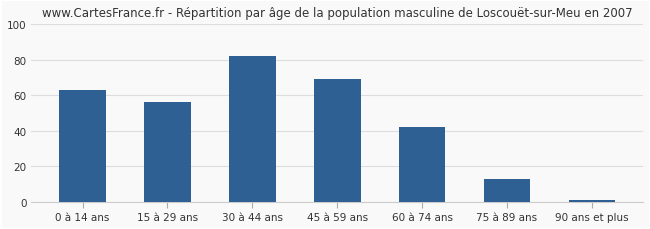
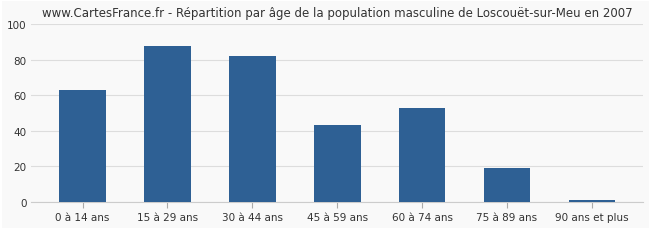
15 à 29 ans: 56 -> 88
45 à 59 ans: 69 -> 43
60 à 74 ans: 42 -> 53
75 à 89 ans: 13 -> 19
